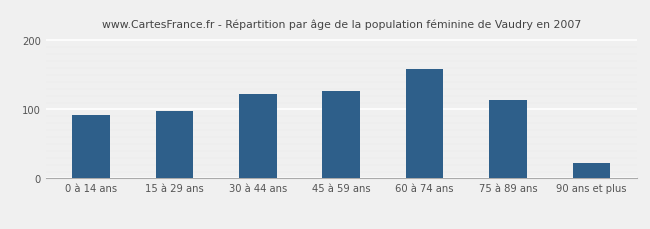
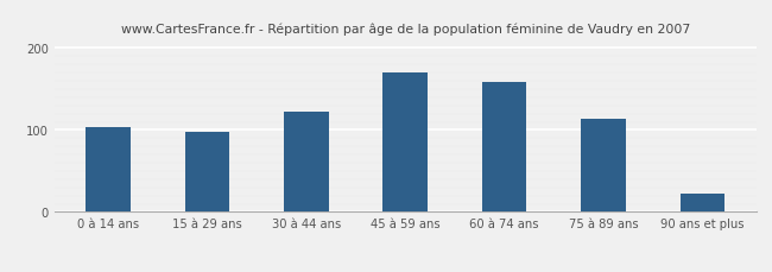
0 à 14 ans: 92 -> 103
45 à 59 ans: 126 -> 170
